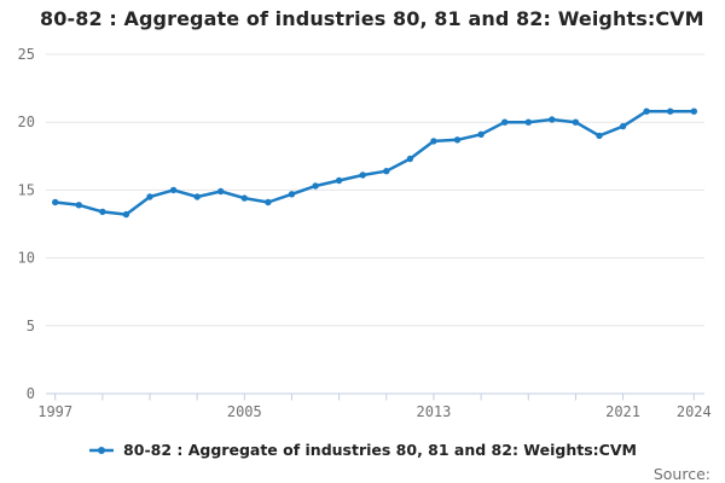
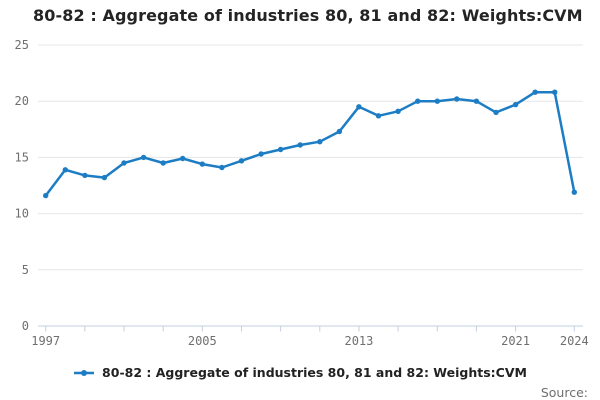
1997: 14.1 -> 11.6
2013: 18.6 -> 19.5
2024: 20.8 -> 11.9
